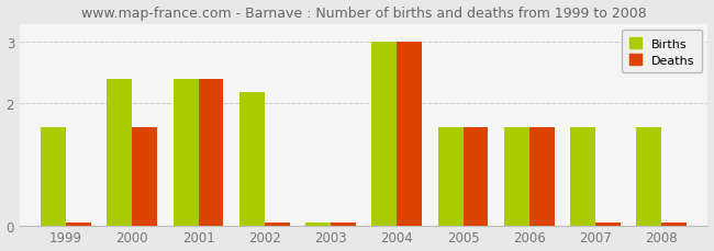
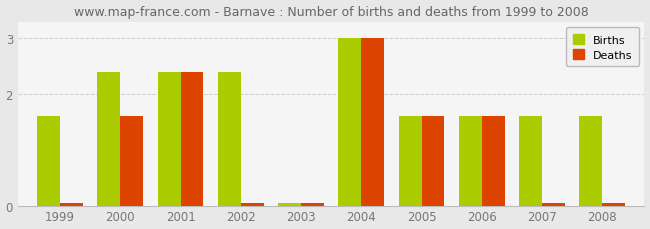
Births/2002: 2.18 -> 2.40
